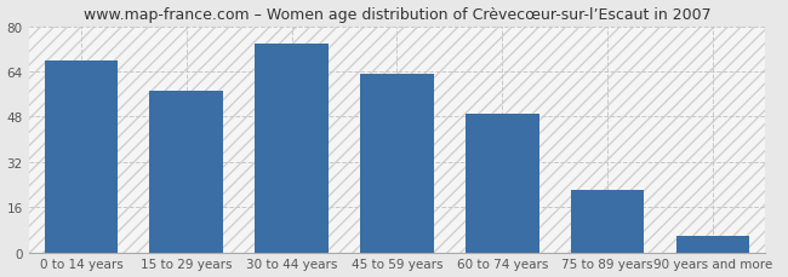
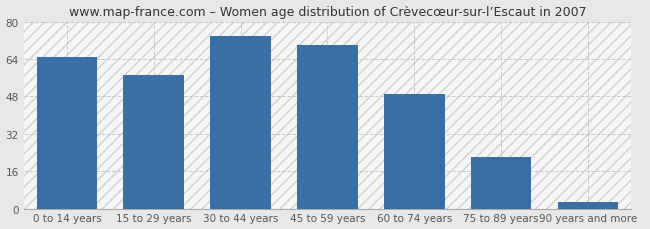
0 to 14 years: 68 -> 65
45 to 59 years: 63 -> 70
90 years and more: 6 -> 3
